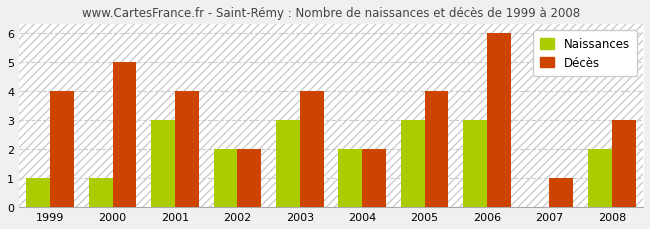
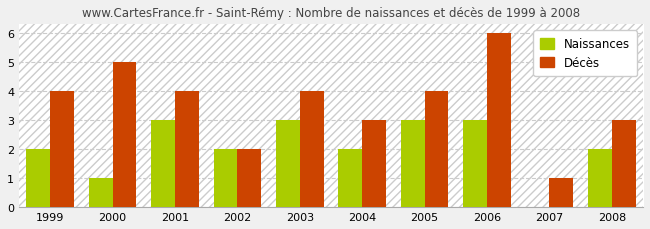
Naissances/1999: 1 -> 2
Décès/2004: 2 -> 3
